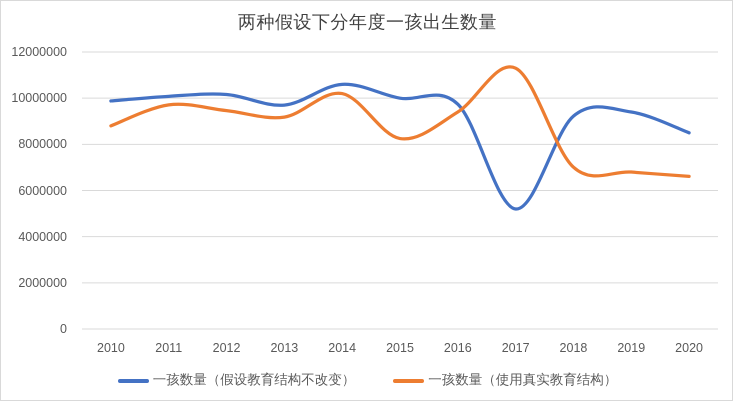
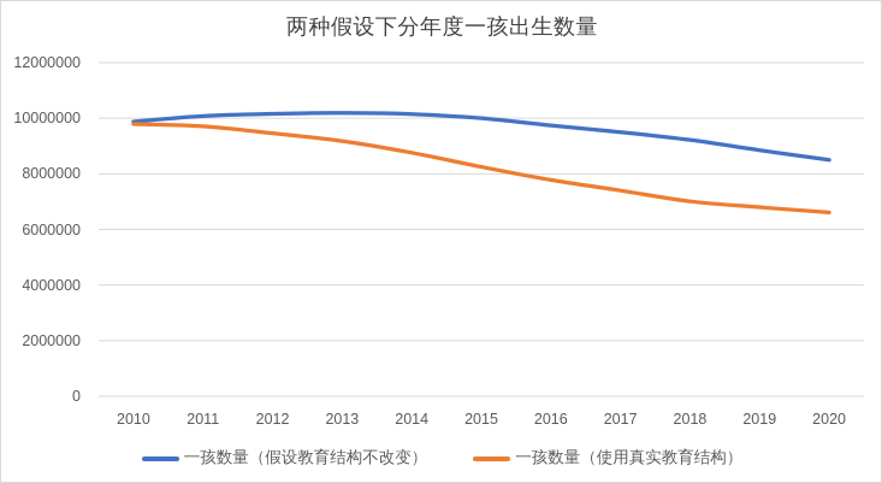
一孩数量（使用真实教育结构）/2010: 8800000 -> 9800000
一孩数量（假设教育结构不改变）/2013: 9700000 -> 10200000
一孩数量（假设教育结构不改变）/2014: 10600000 -> 10200000
一孩数量（使用真实教育结构）/2014: 10200000 -> 8800000
一孩数量（使用真实教育结构）/2016: 9400000 -> 7800000
一孩数量（假设教育结构不改变）/2017: 5200000 -> 9500000
一孩数量（使用真实教育结构）/2017: 11300000 -> 7400000
一孩数量（假设教育结构不改变）/2019: 9400000 -> 8800000
